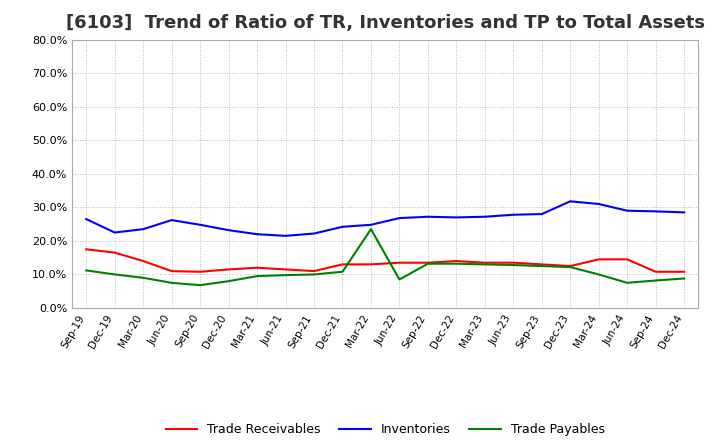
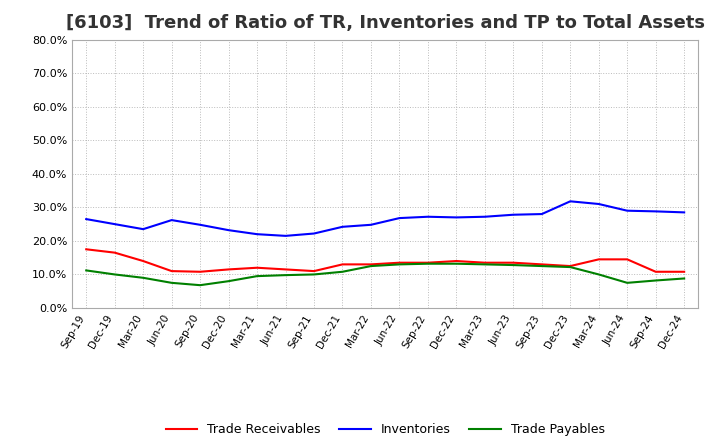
Inventories/Dec-19: 22.5% -> 25.0%
Trade Payables/Mar-22: 23.5% -> 12.5%
Trade Payables/Jun-22: 8.5% -> 13.0%
